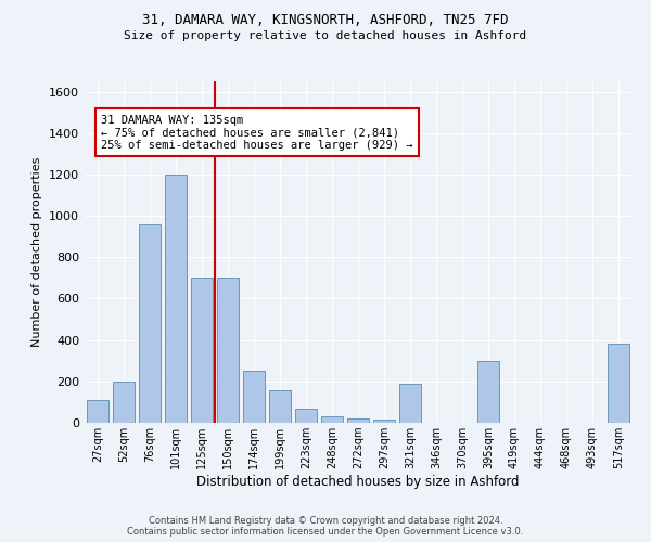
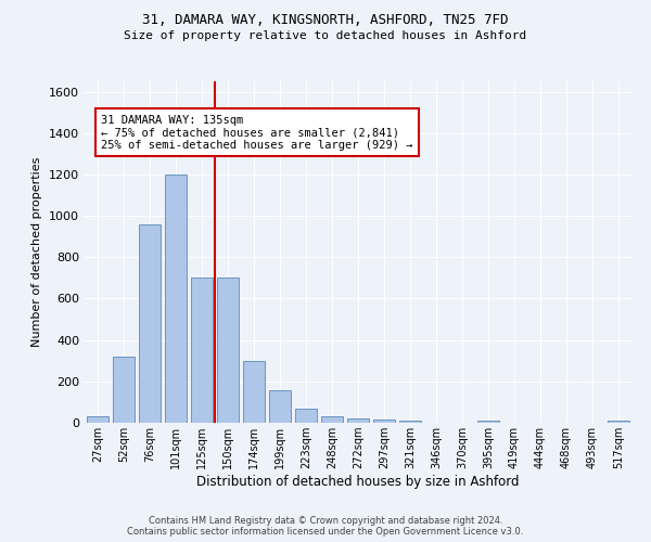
27sqm: 110 -> 30
52sqm: 200 -> 320
174sqm: 250 -> 300
321sqm: 190 -> 10
395sqm: 300 -> 10
517sqm: 380 -> 10
